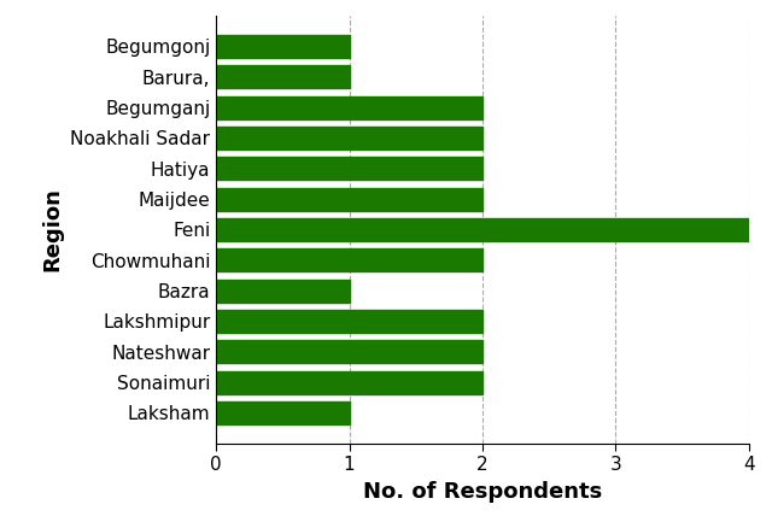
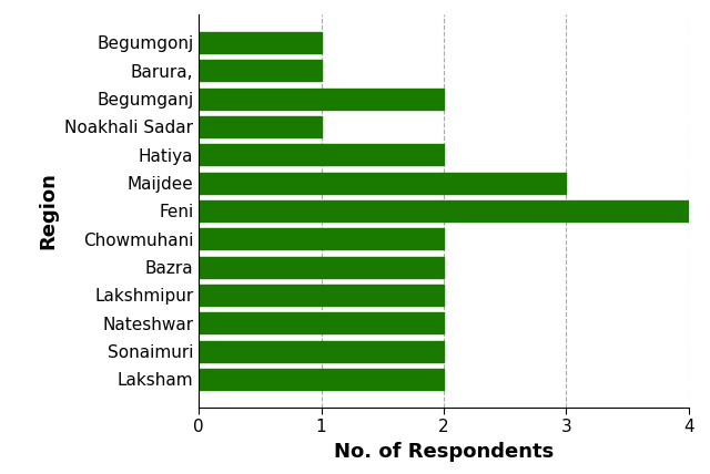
Noakhali Sadar: 2 -> 1
Maijdee: 2 -> 3
Bazra: 1 -> 2
Laksham: 1 -> 2
